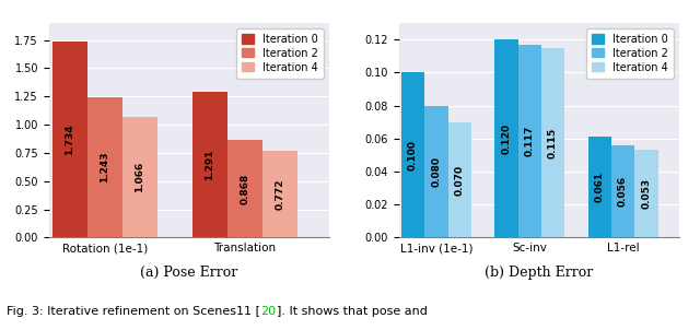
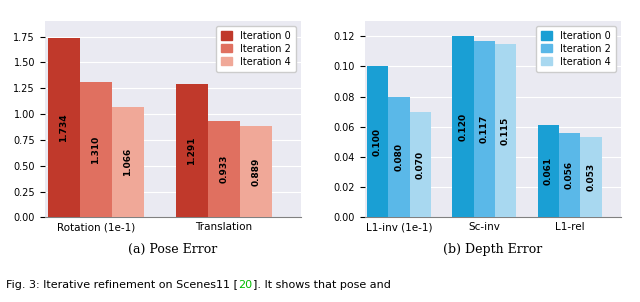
Iteration 2/Rotation (1e-1): 1.243 -> 1.310
Iteration 2/Translation: 0.868 -> 0.933
Iteration 4/Translation: 0.772 -> 0.889
